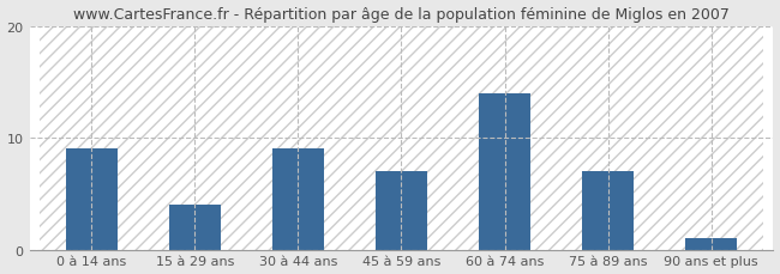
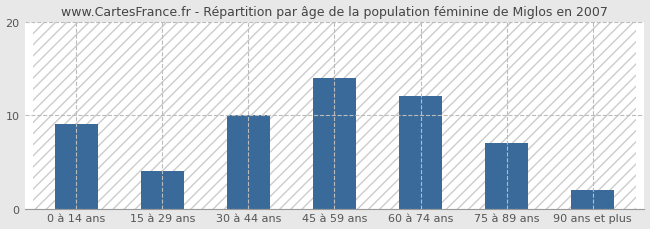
30 à 44 ans: 9 -> 10
45 à 59 ans: 7 -> 14
60 à 74 ans: 14 -> 12
90 ans et plus: 1 -> 2
